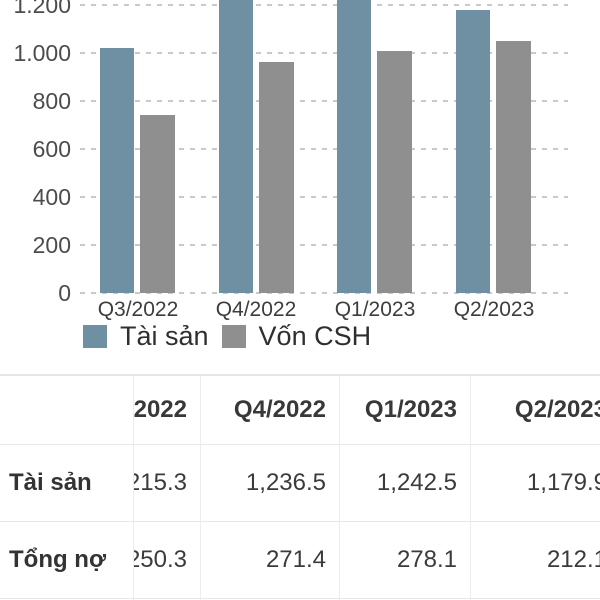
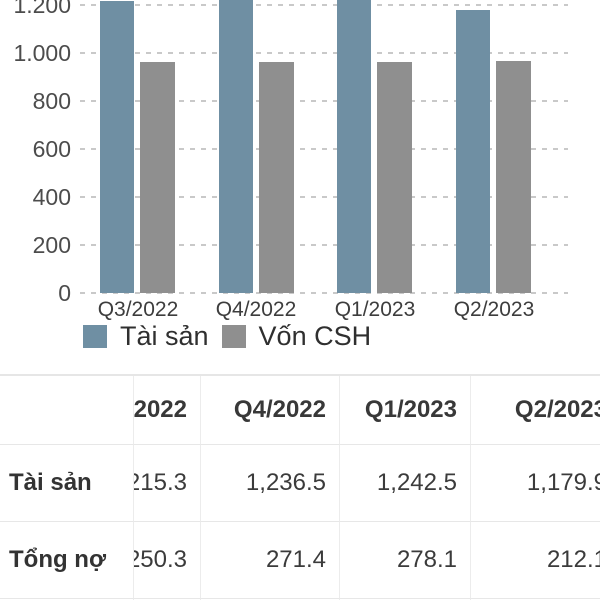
Tài sản/Q3/2022: 1020 -> 1220
Vốn CSH/Q3/2022: 740 -> 960
Vốn CSH/Q1/2023: 1010 -> 960
Vốn CSH/Q2/2023: 1050 -> 970
